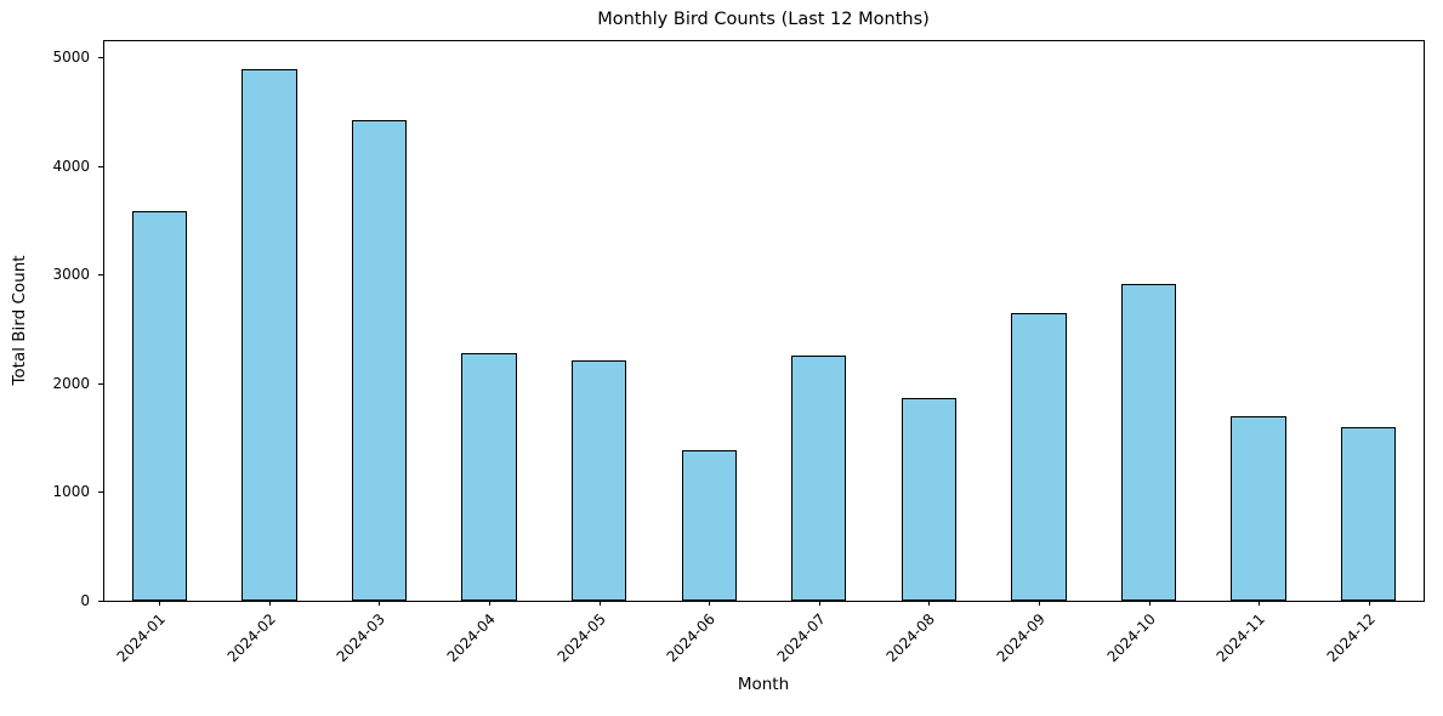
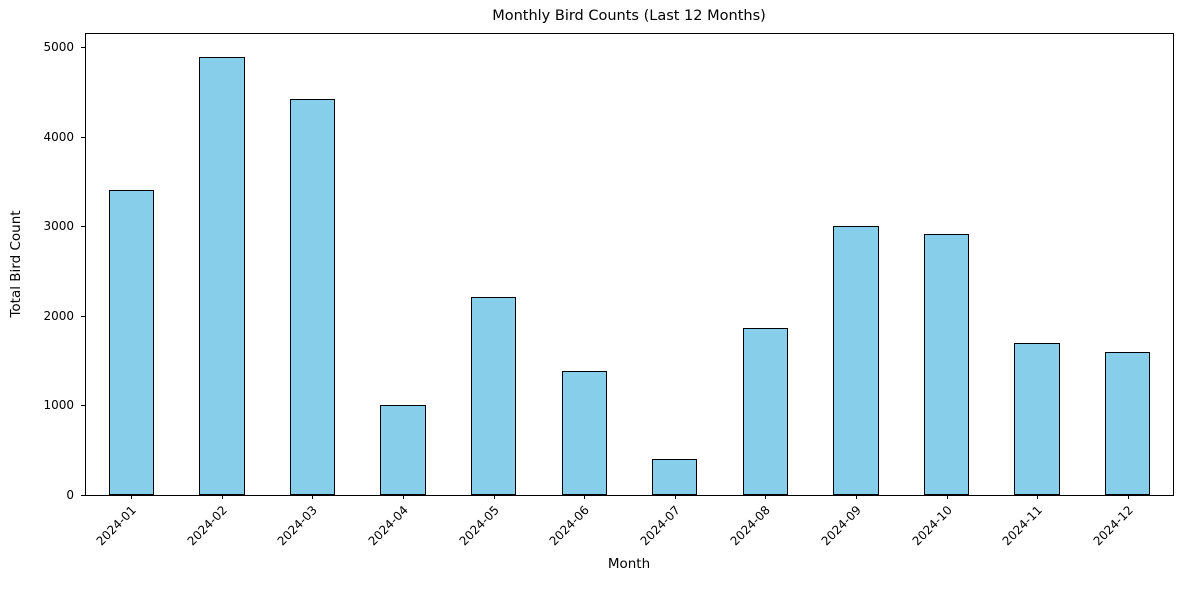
2024-01: 3600 -> 3400
2024-04: 2300 -> 1000
2024-07: 2200 -> 400
2024-09: 2600 -> 3000
